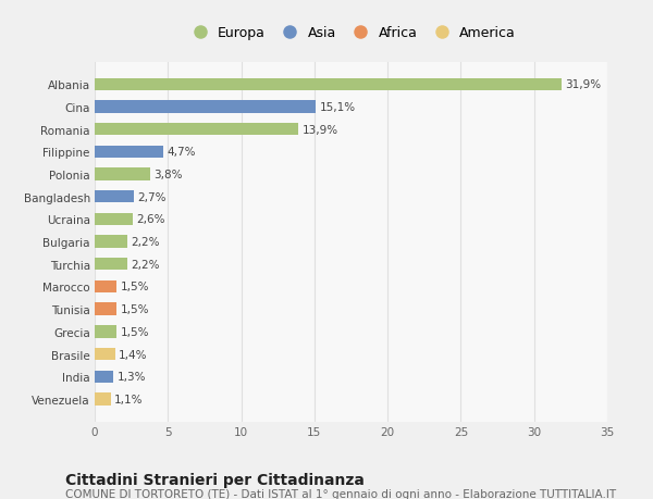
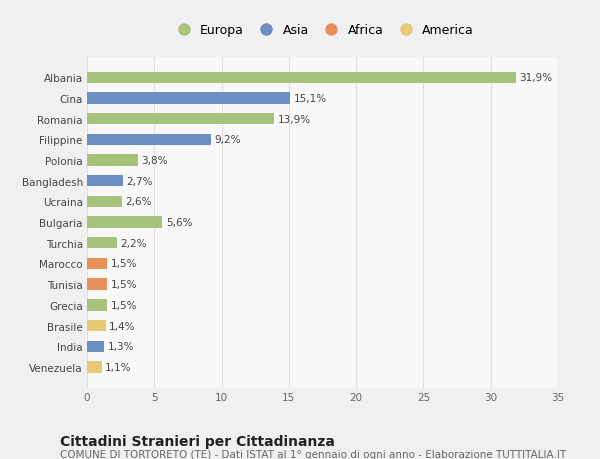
Filippine: 4,7% -> 9,2%
Bulgaria: 2,2% -> 5,6%
